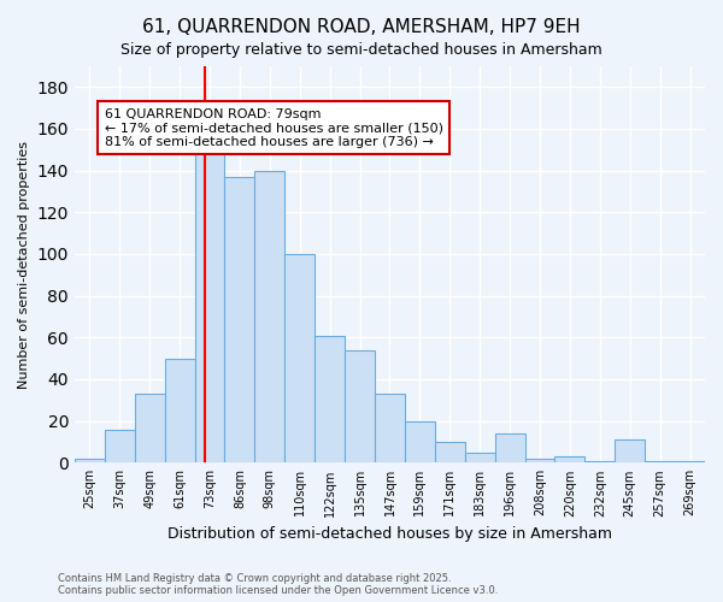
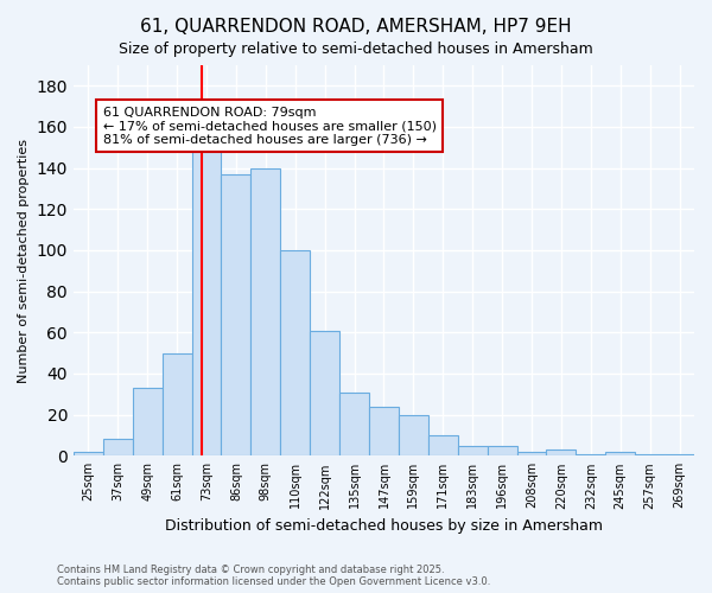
37sqm: 16 -> 8
135sqm: 54 -> 31
147sqm: 33 -> 24
196sqm: 14 -> 5
245sqm: 11 -> 2
